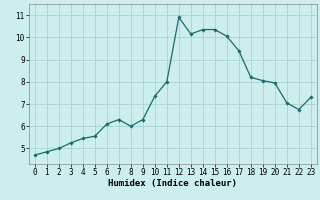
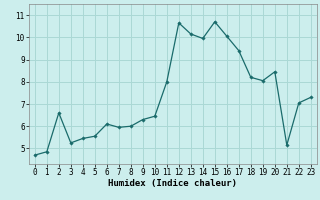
2: 5.00 -> 6.60
7: 6.30 -> 5.95
10: 7.35 -> 6.45
12: 10.90 -> 10.65
14: 10.35 -> 9.95
15: 10.35 -> 10.70
20: 7.95 -> 8.45
21: 7.05 -> 5.15
22: 6.75 -> 7.05
